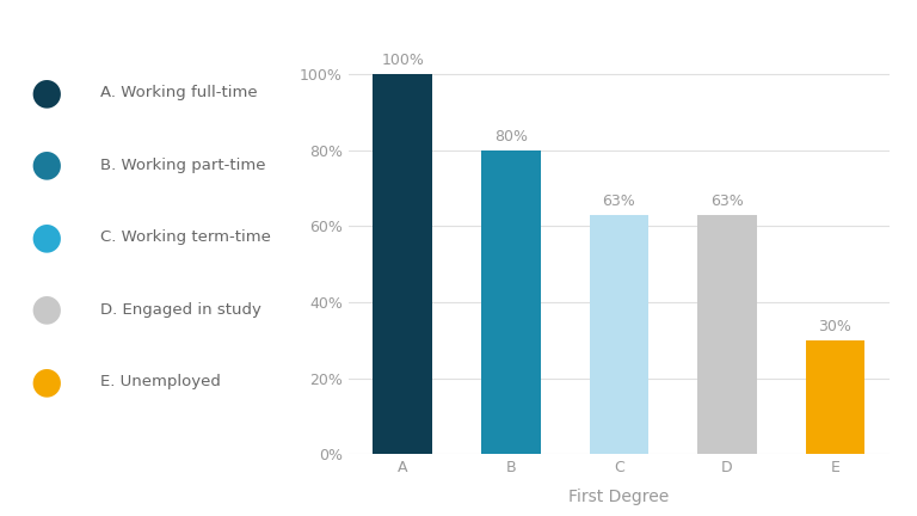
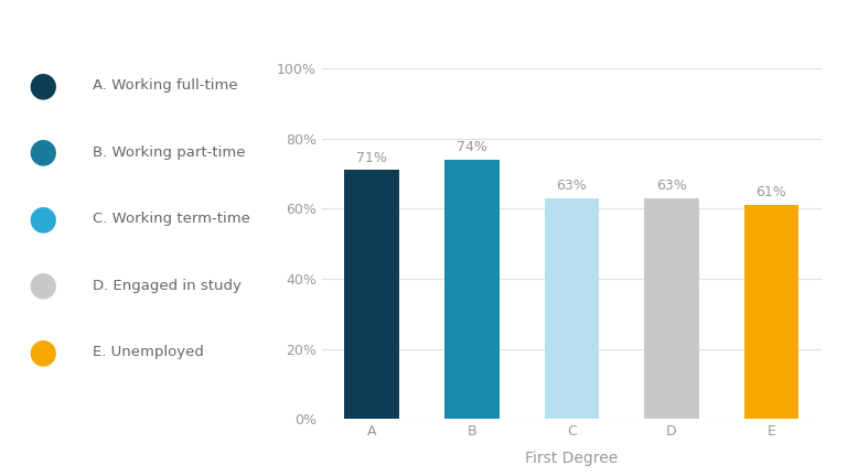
A: 100% -> 71%
B: 80% -> 74%
E: 30% -> 61%
